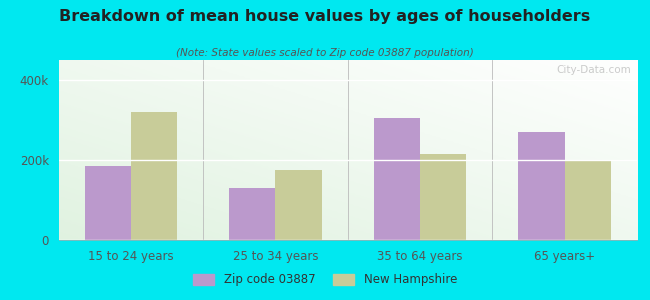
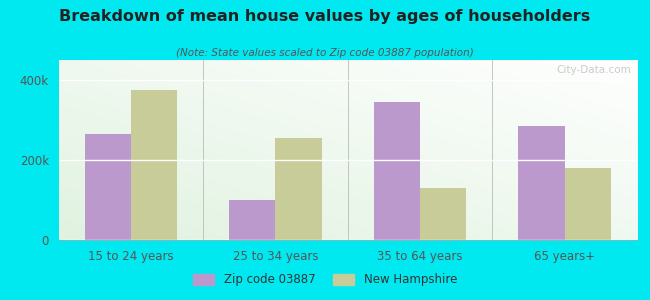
Zip code 03887/15 to 24 years: 185k -> 265k
New Hampshire/15 to 24 years: 320k -> 375k
Zip code 03887/25 to 34 years: 130k -> 100k
New Hampshire/25 to 34 years: 175k -> 255k
Zip code 03887/35 to 64 years: 305k -> 345k
New Hampshire/35 to 64 years: 215k -> 130k
Zip code 03887/65 years+: 270k -> 285k
New Hampshire/65 years+: 198k -> 180k
